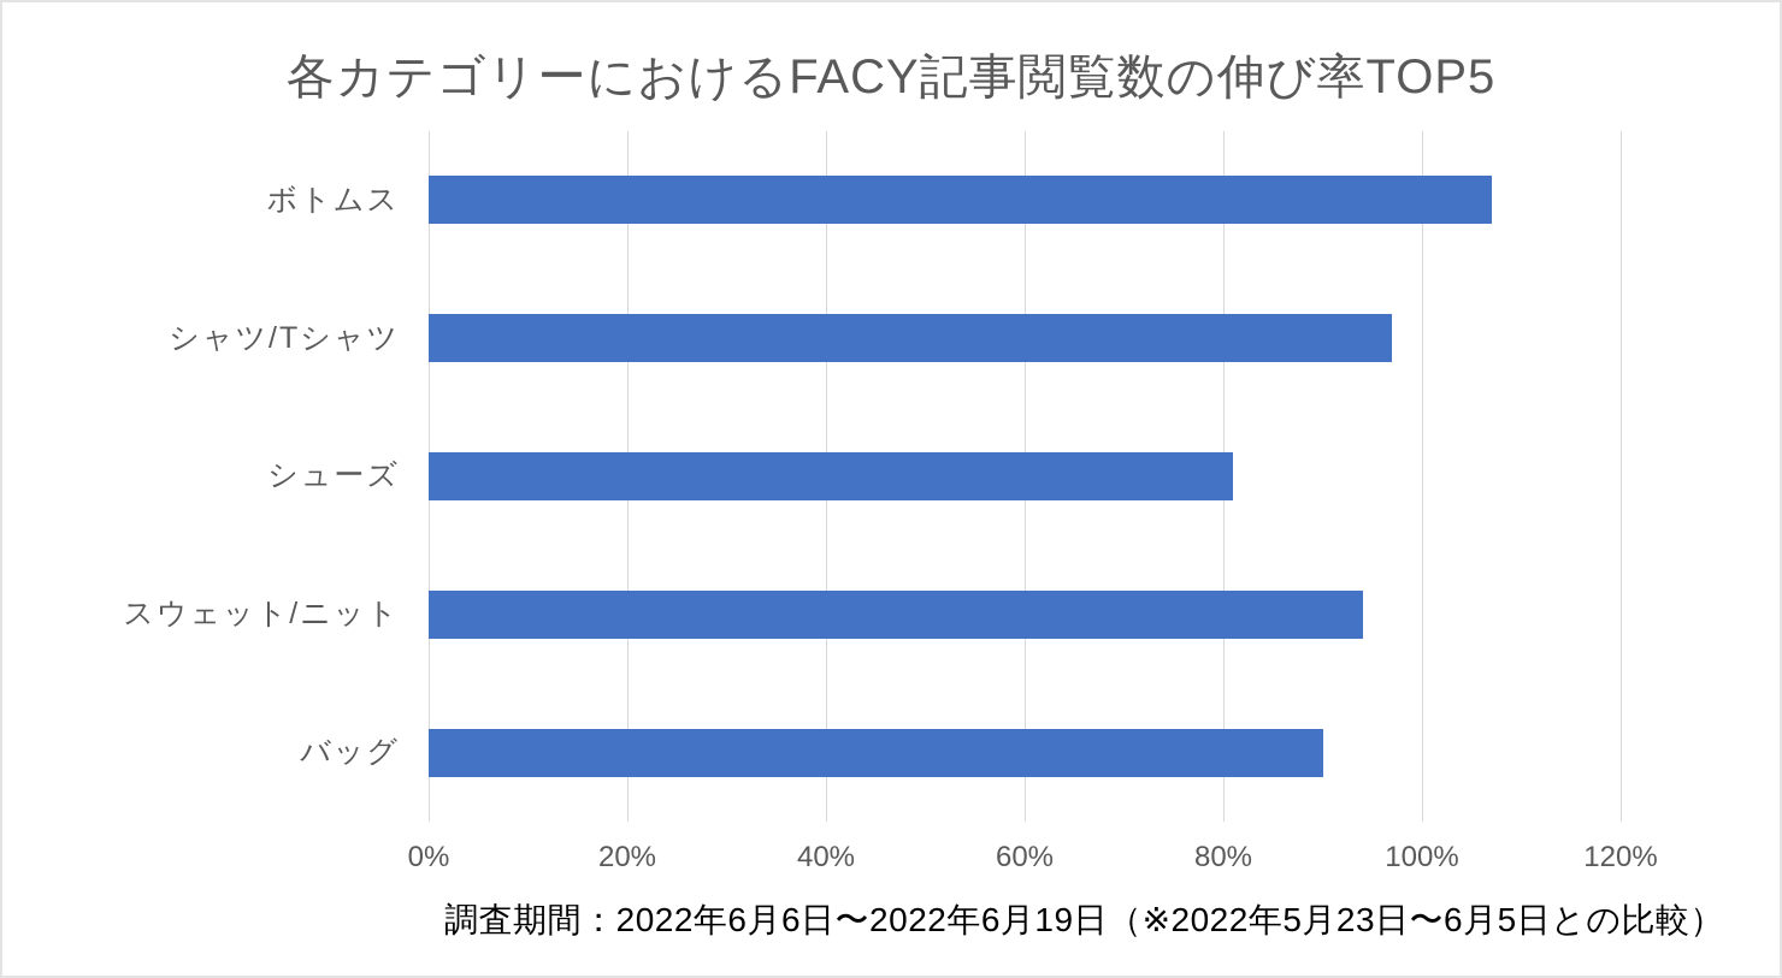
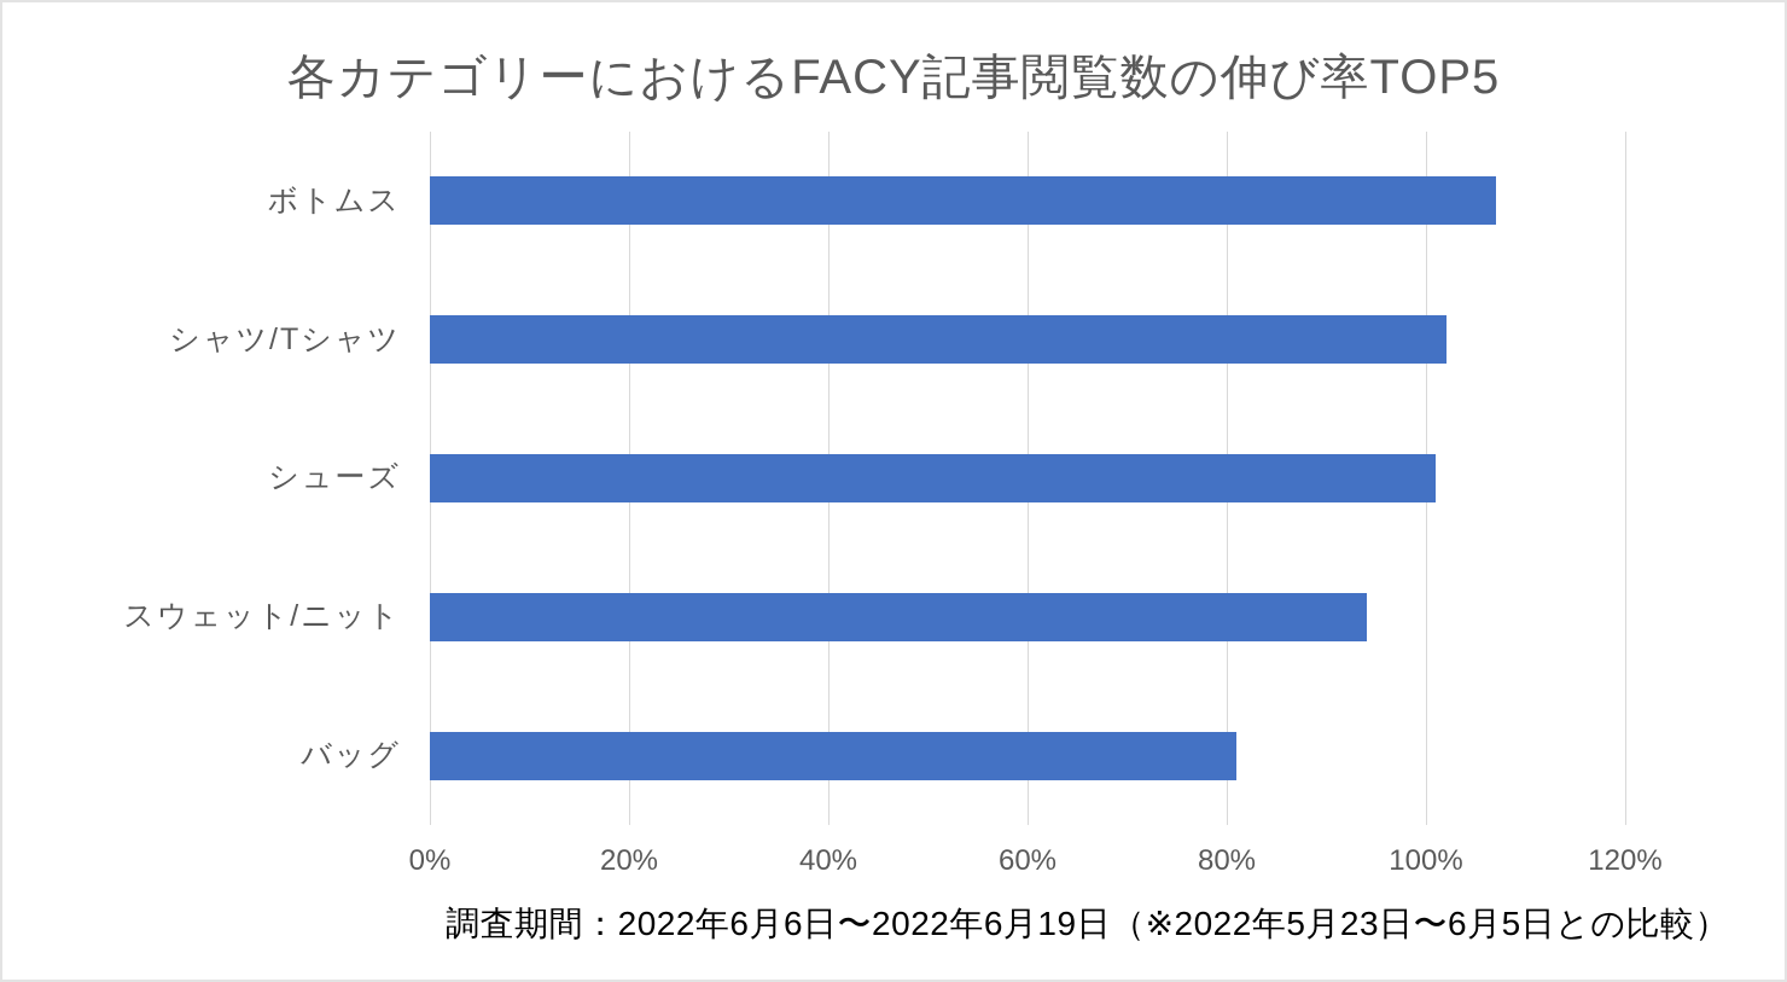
シャツ/Tシャツ: 97% -> 102%
シューズ: 81% -> 101%
バッグ: 90% -> 81%
